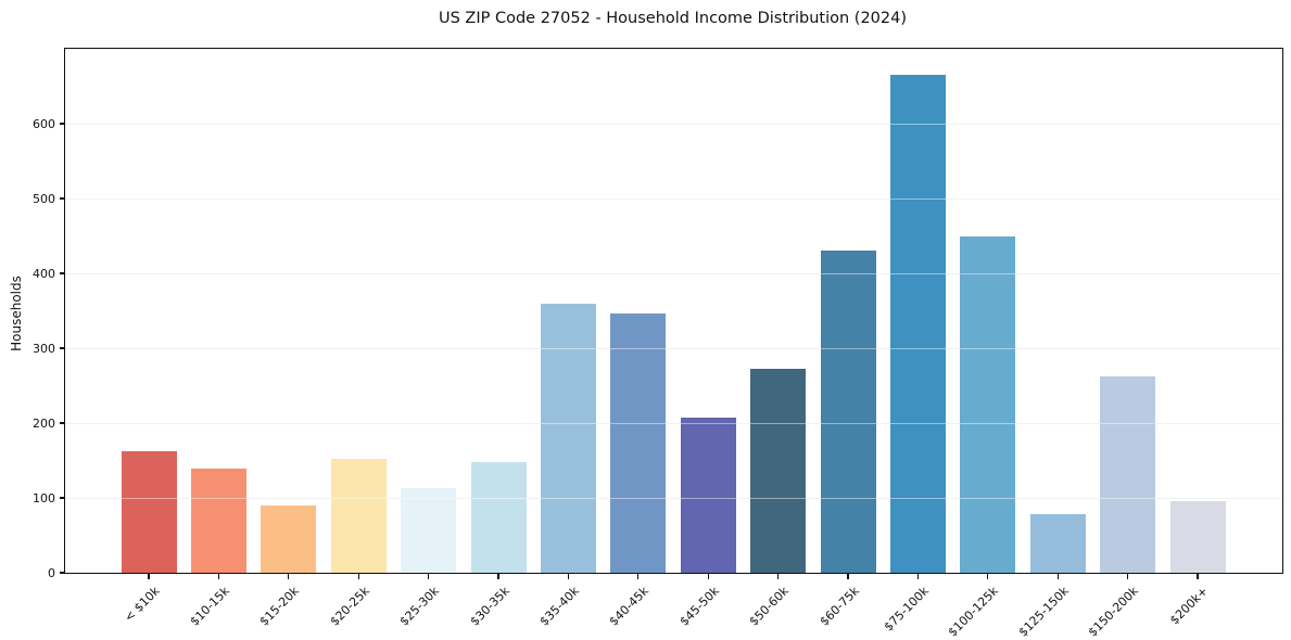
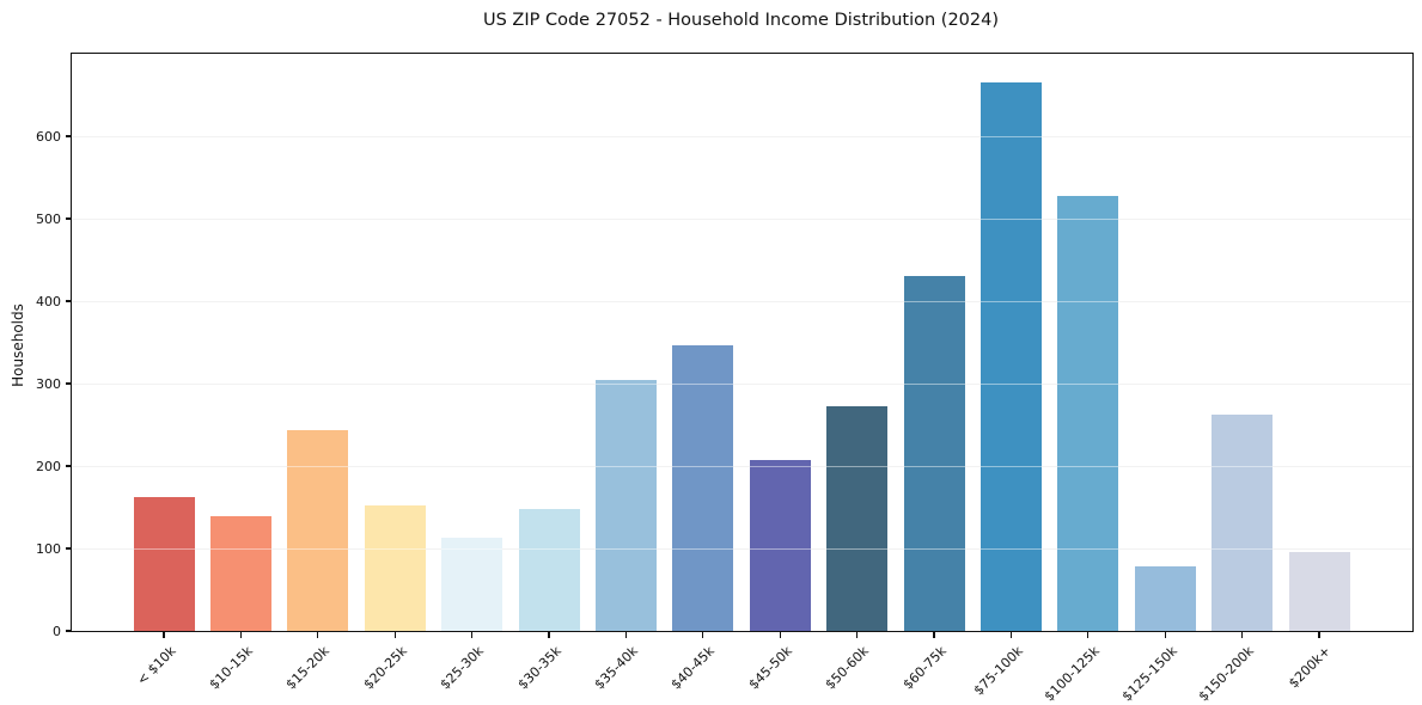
$15-20k: 90 -> 240
$35-40k: 360 -> 300
$100-125k: 450 -> 530
